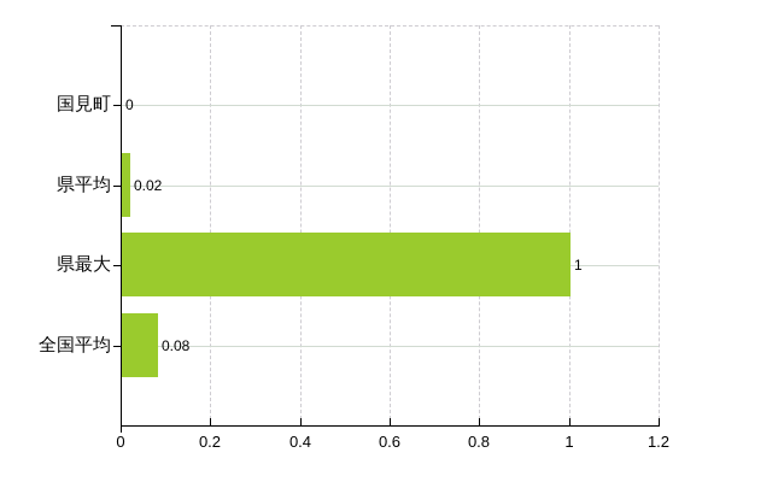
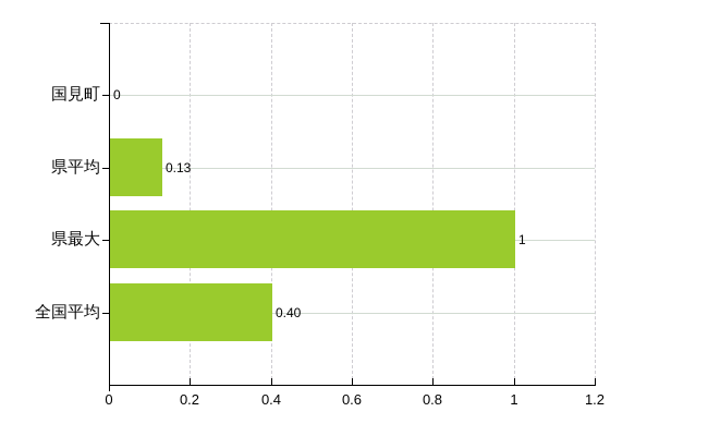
県平均: 0.02 -> 0.13
全国平均: 0.08 -> 0.40
